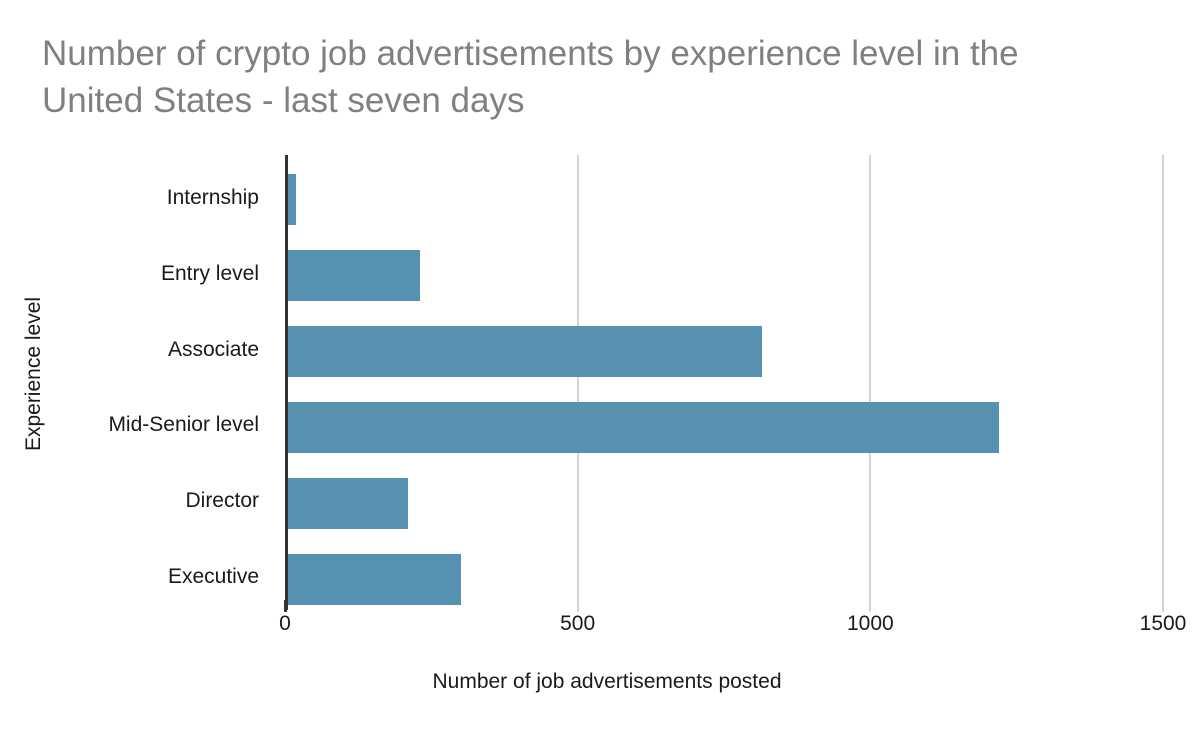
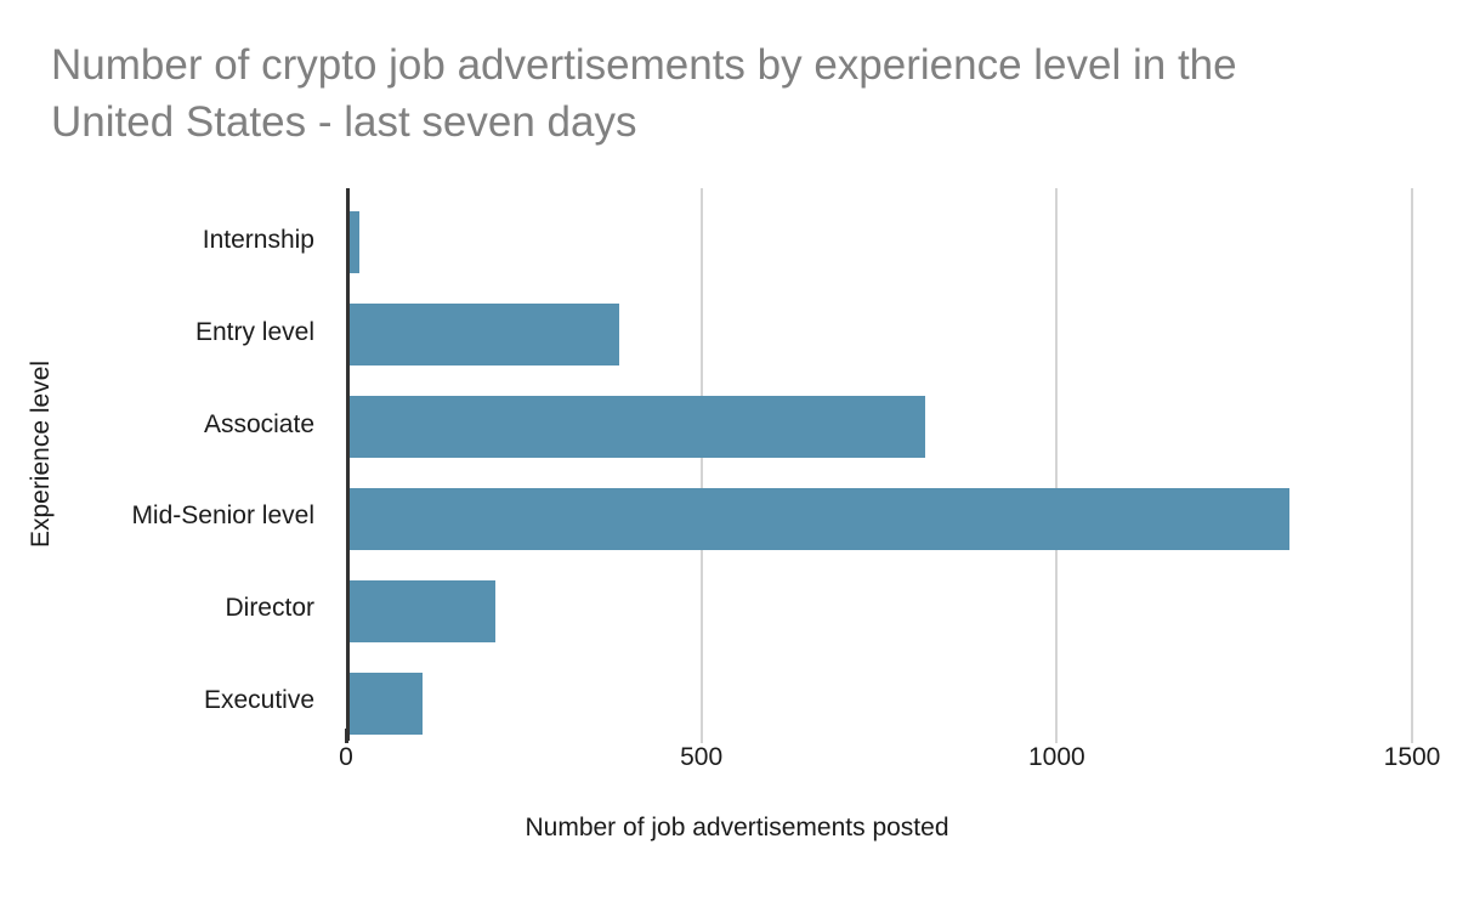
Entry level: 230 -> 380
Mid-Senior level: 1220 -> 1330
Executive: 300 -> 110
